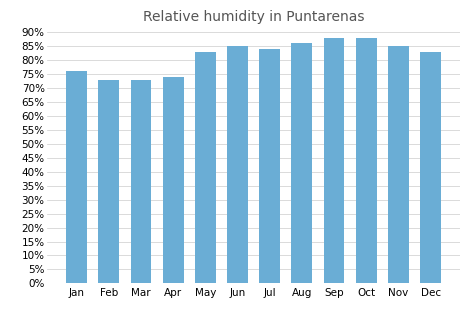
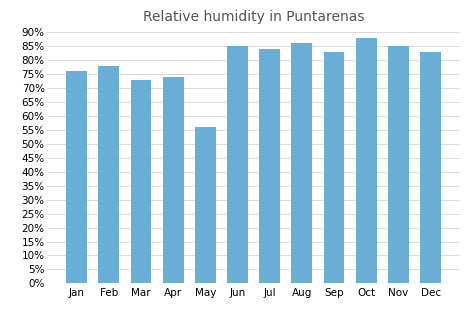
Feb: 73% -> 78%
May: 83% -> 56%
Sep: 88% -> 83%
